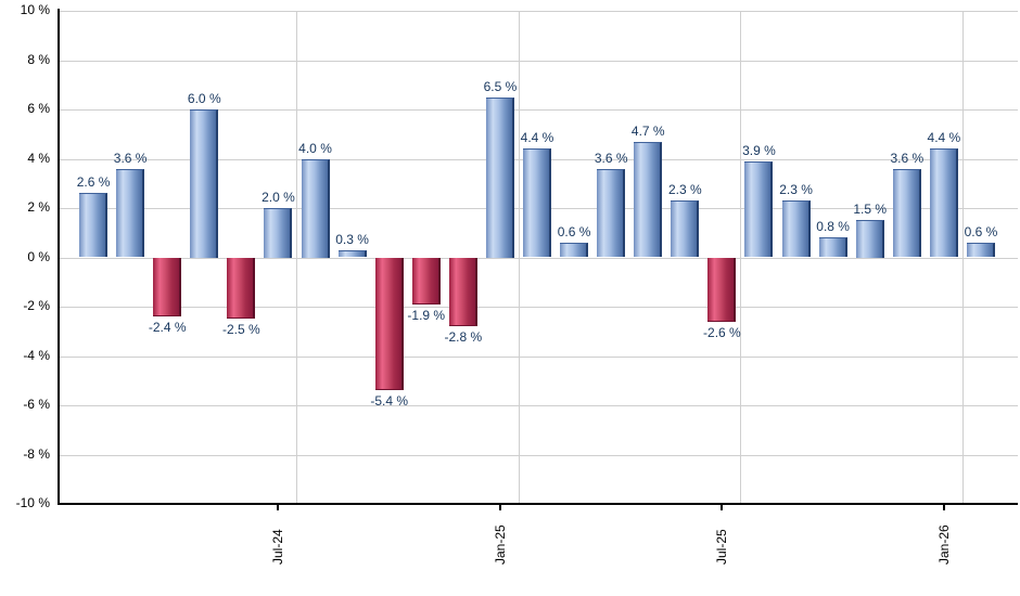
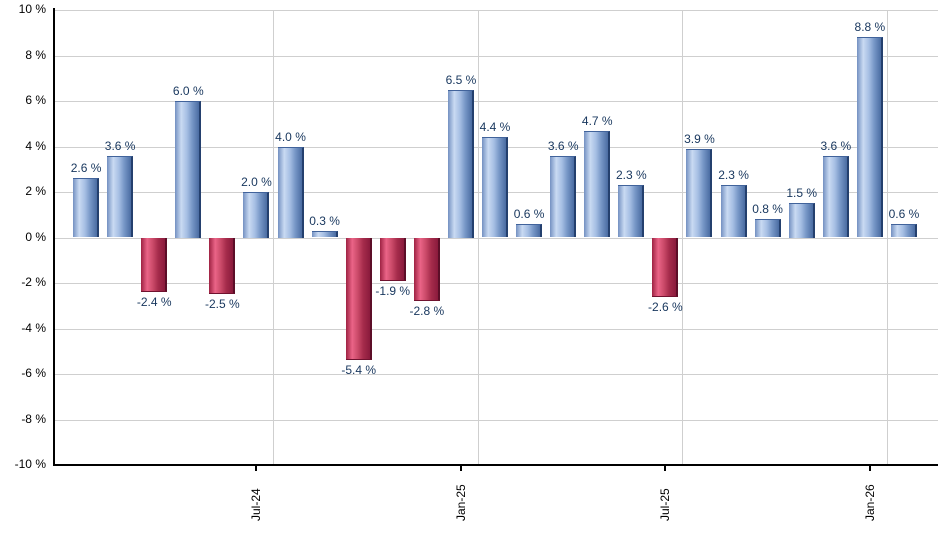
Jan-26: 4.4 -> 8.8
